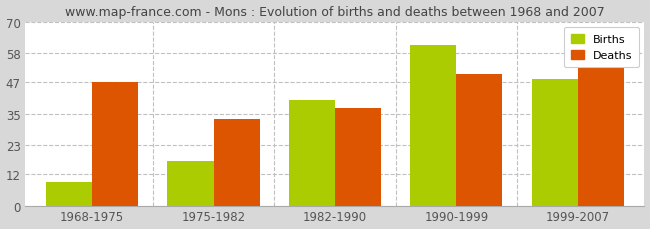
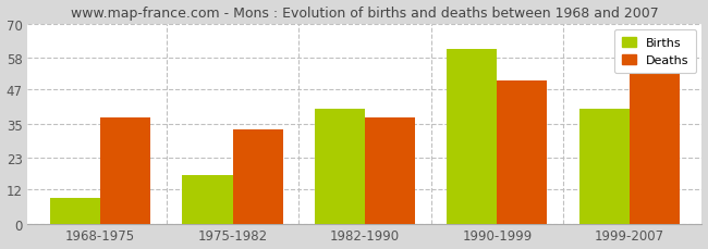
Deaths/1968-1975: 47 -> 37
Births/1999-2007: 48 -> 40
